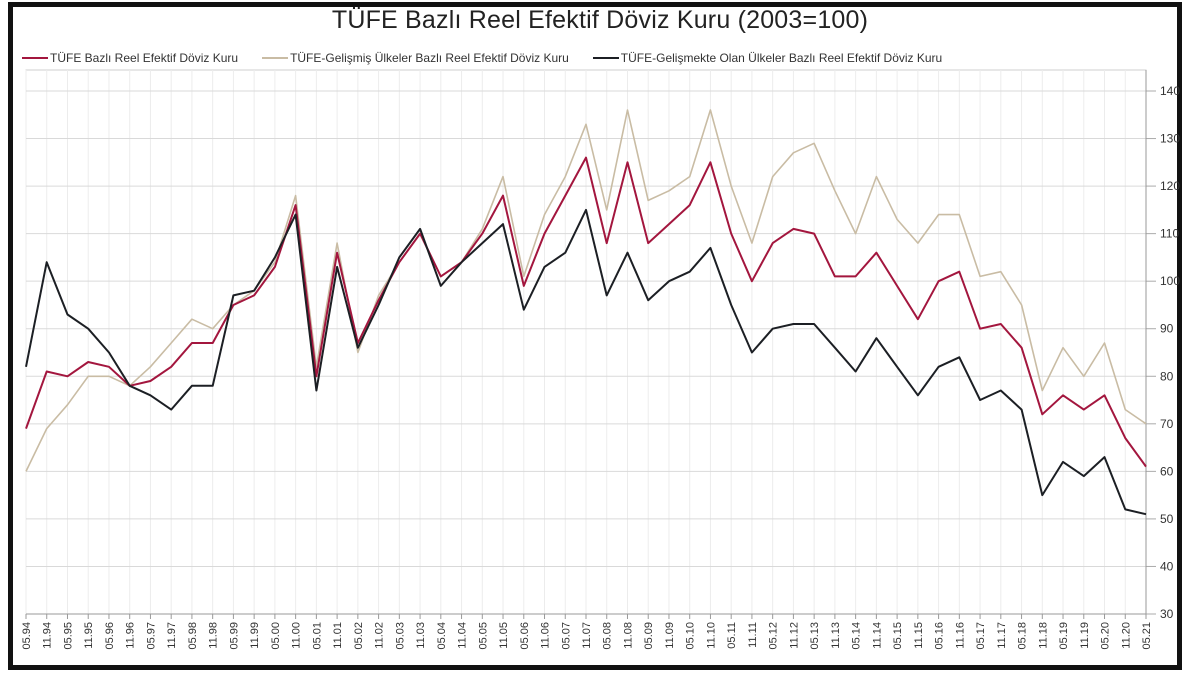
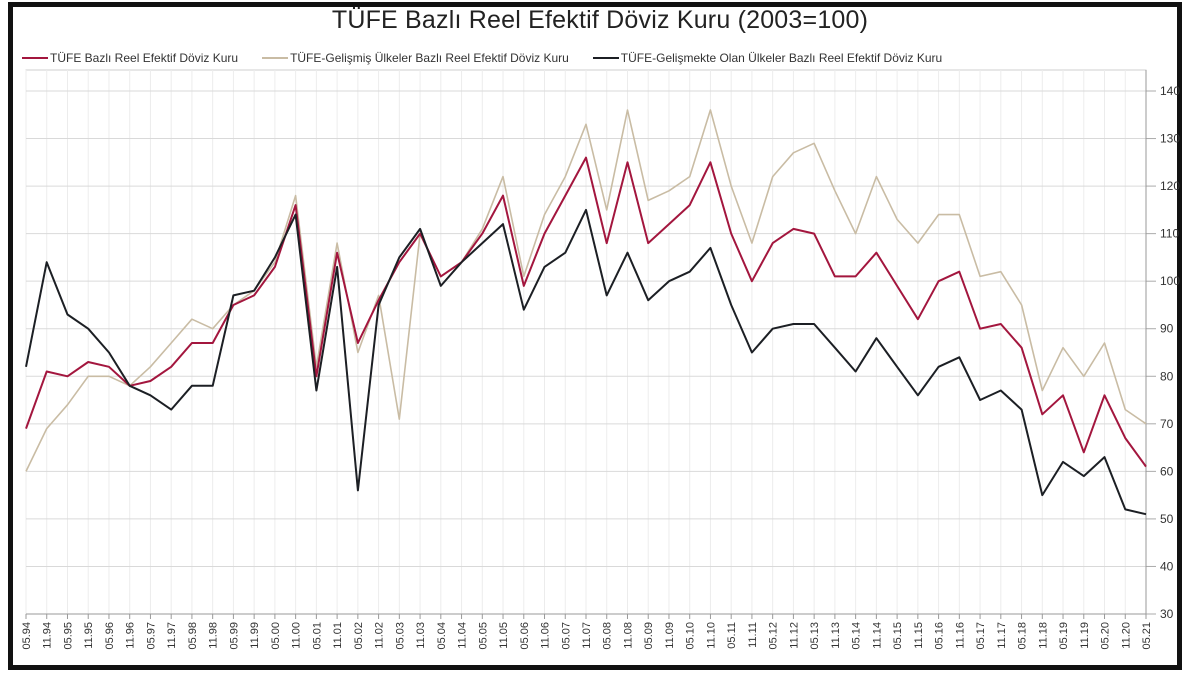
TÜFE-Gelişmekte Olan Ülkeler Bazlı Reel Efektif Döviz Kuru/05.02: 86 -> 56
TÜFE-Gelişmiş Ülkeler Bazlı Reel Efektif Döviz Kuru/05.03: 104 -> 71
TÜFE Bazlı Reel Efektif Döviz Kuru/11.19: 73 -> 64
